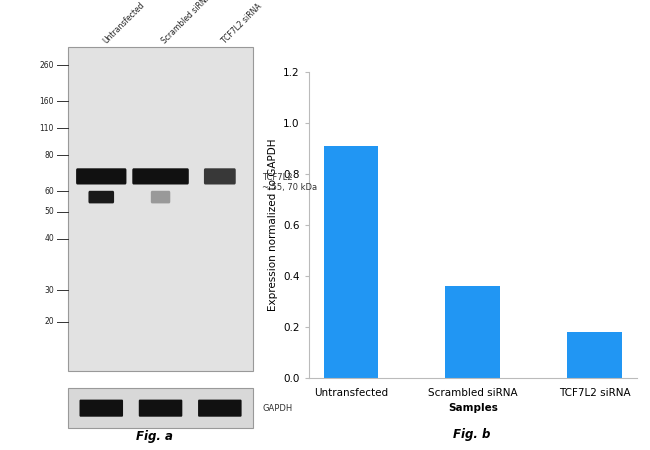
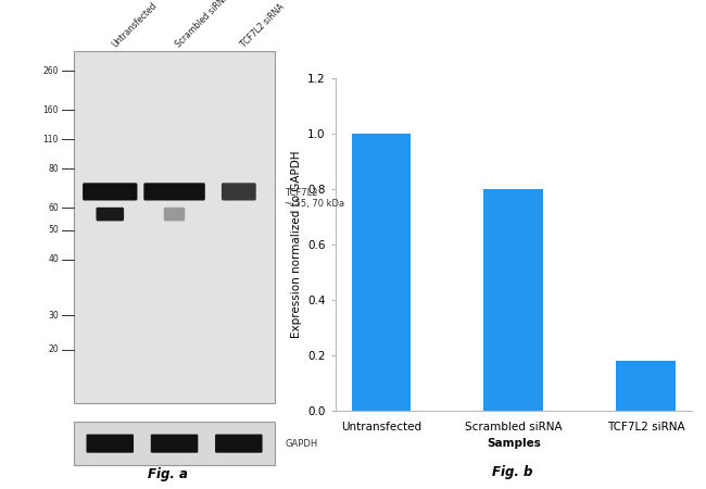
Untransfected: 0.91 -> 1.00
Scrambled siRNA: 0.36 -> 0.80
